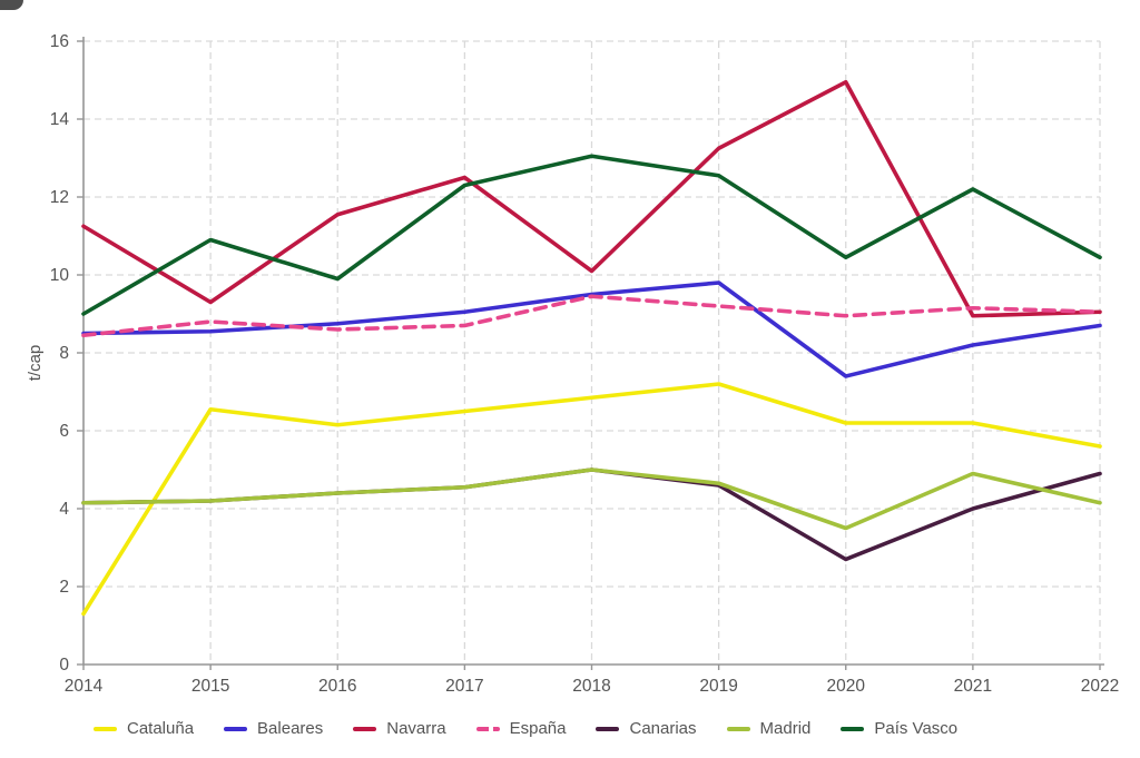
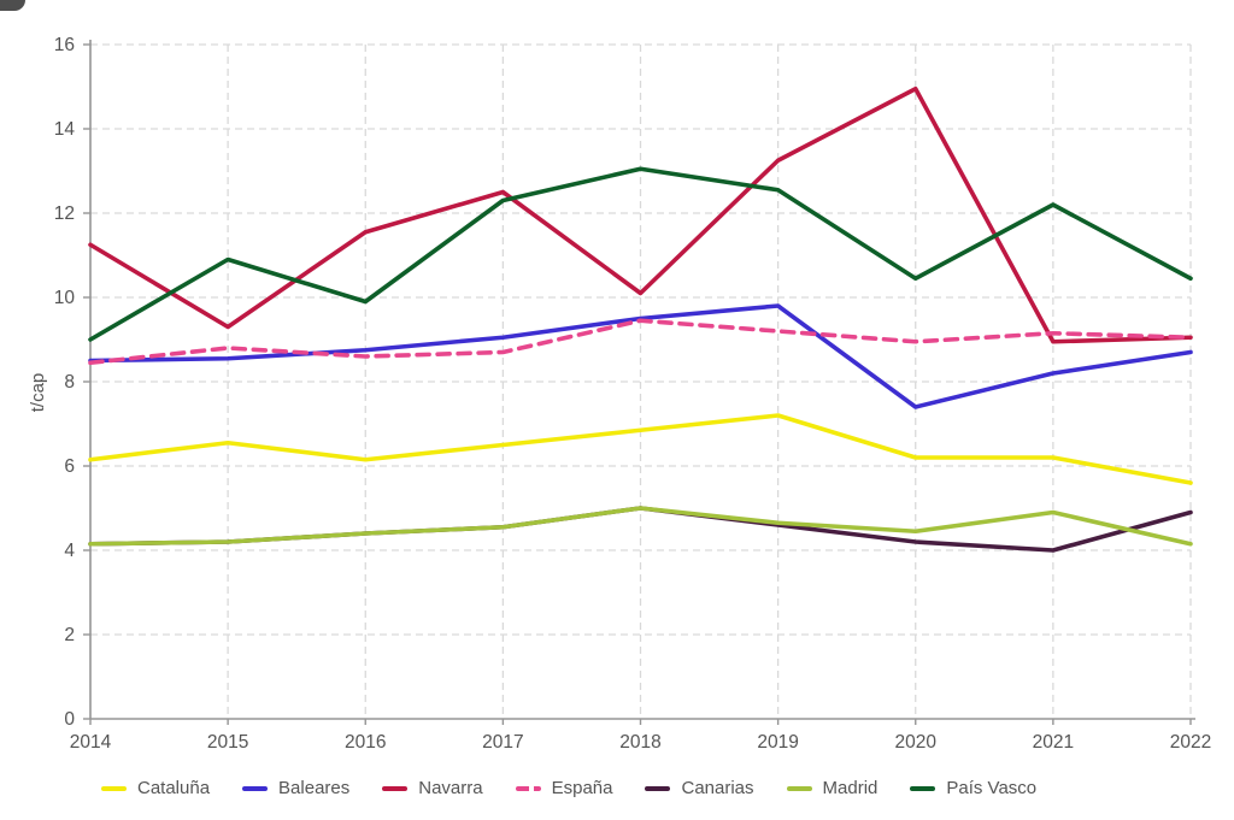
Cataluña/2014: 1.3 -> 6.2
Canarias/2020: 2.7 -> 4.2
Madrid/2020: 3.5 -> 4.5
